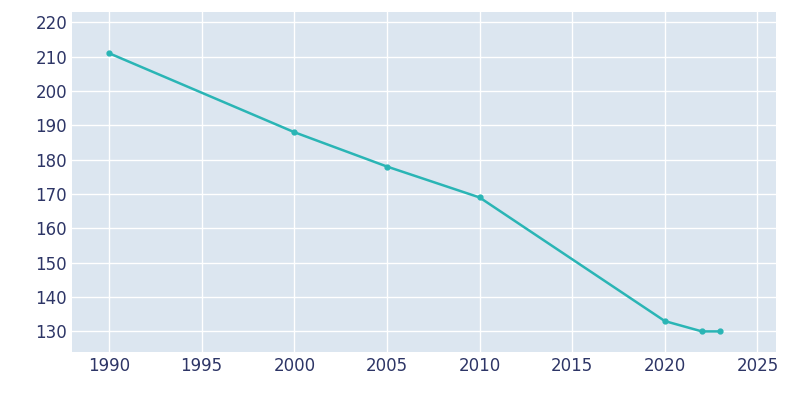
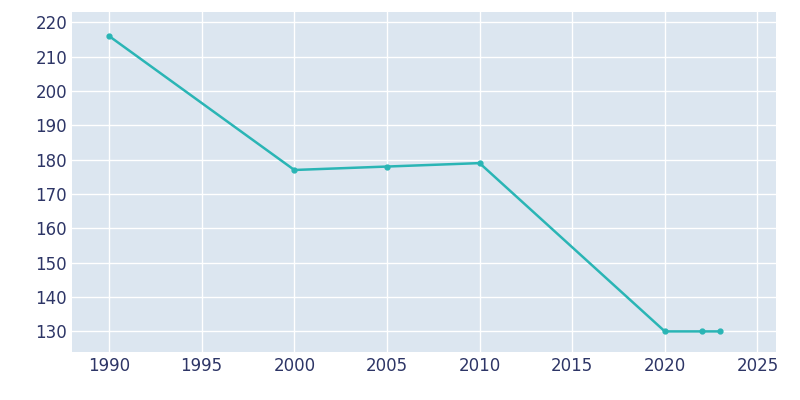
1990: 211 -> 216
2000: 188 -> 177
2010: 169 -> 179
2020: 133 -> 130
